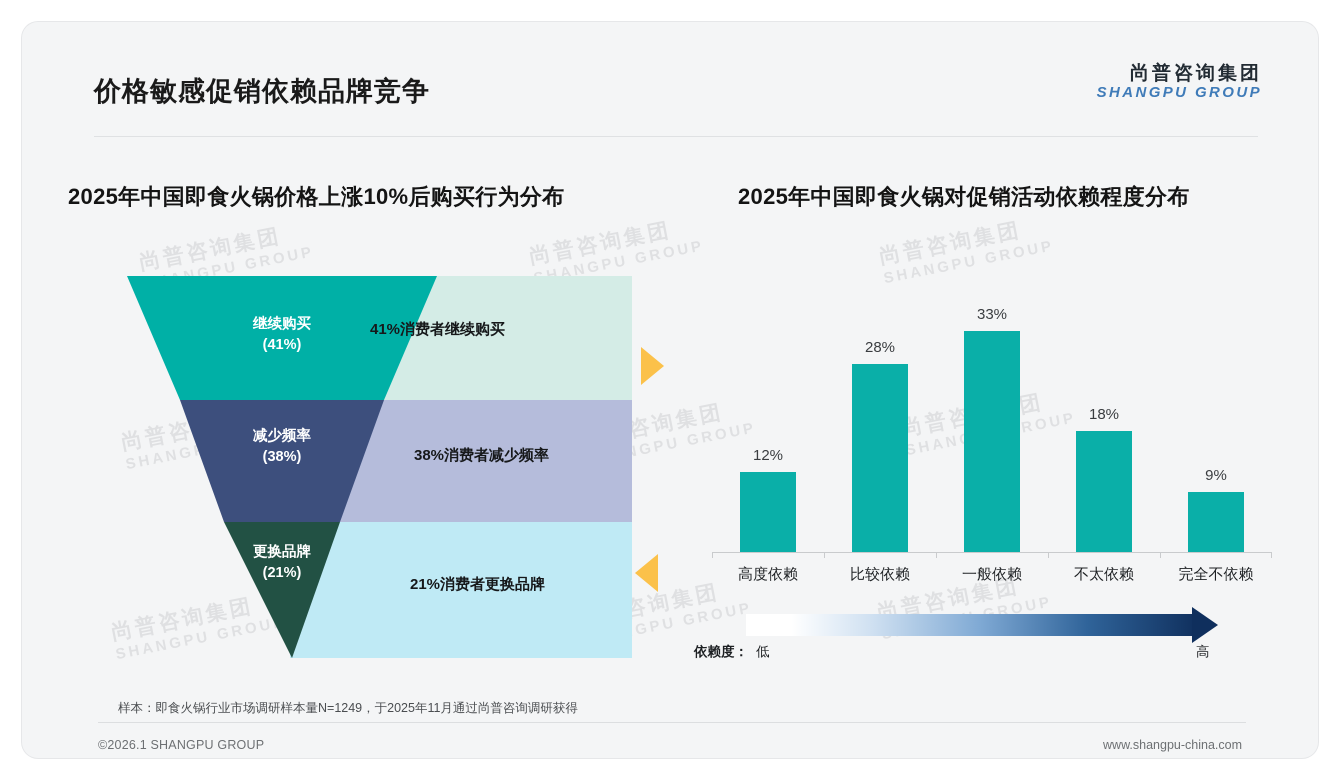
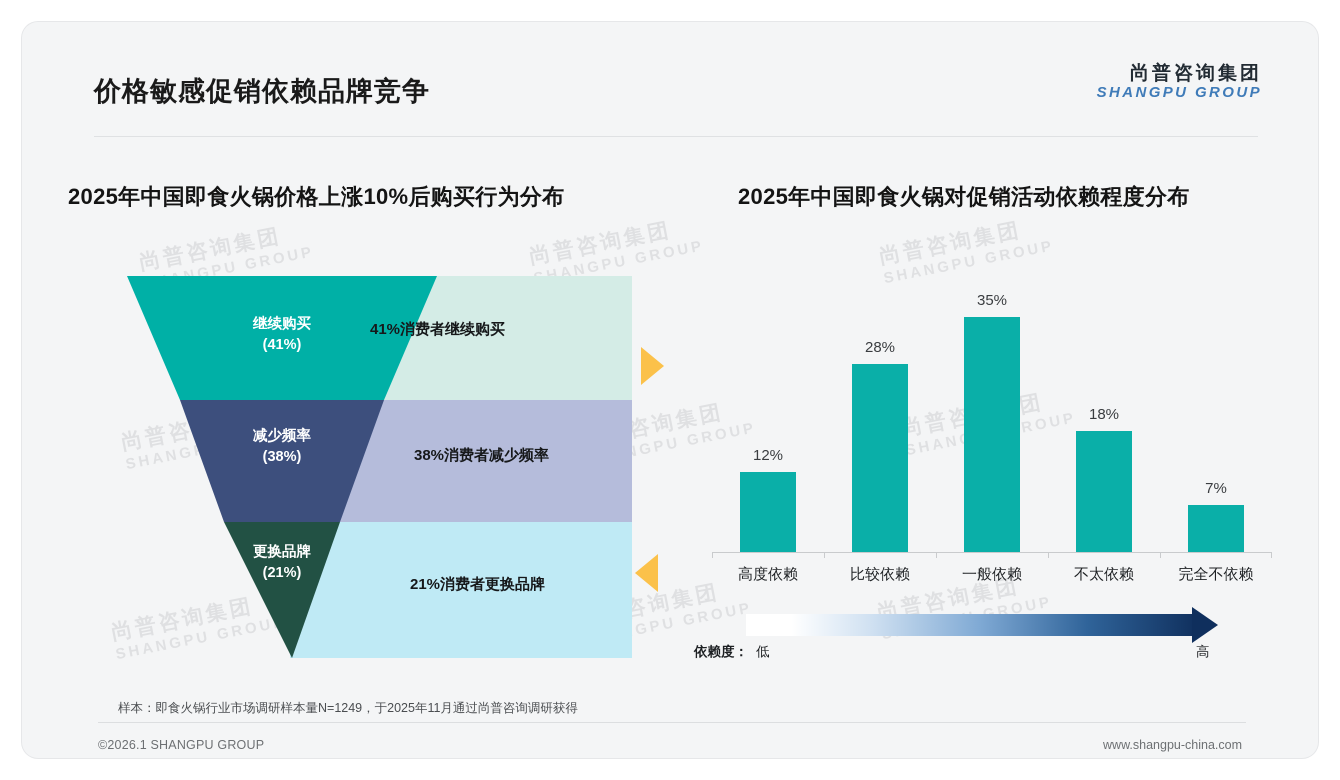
一般依赖: 33% -> 35%
完全不依赖: 9% -> 7%
